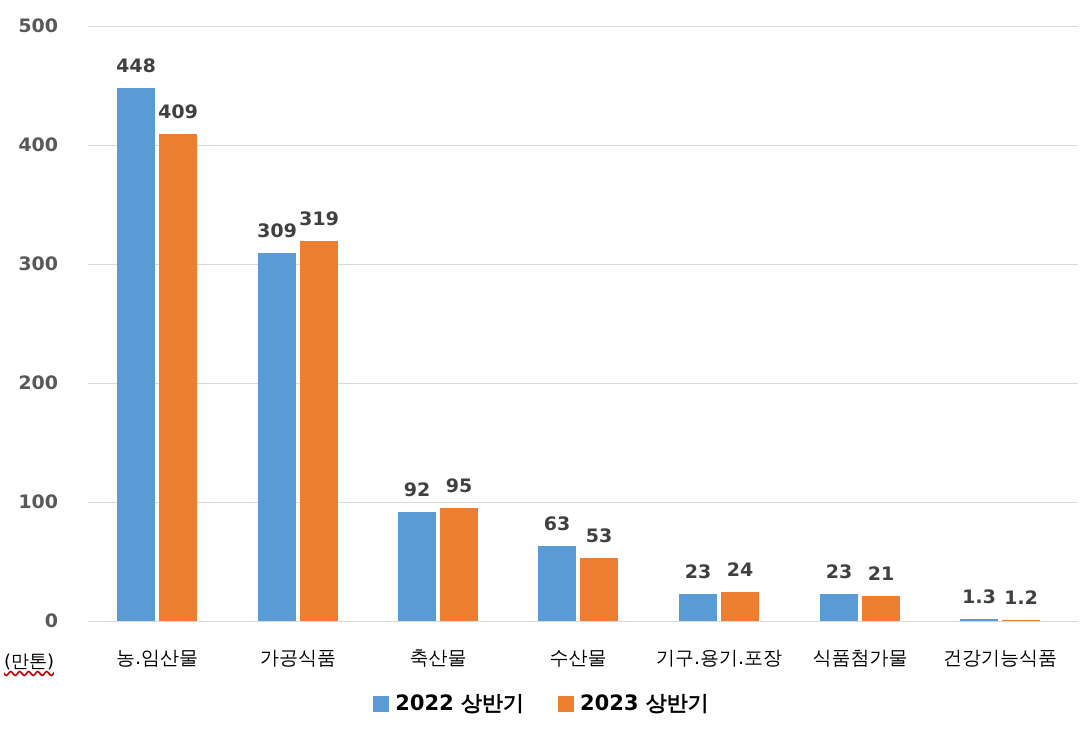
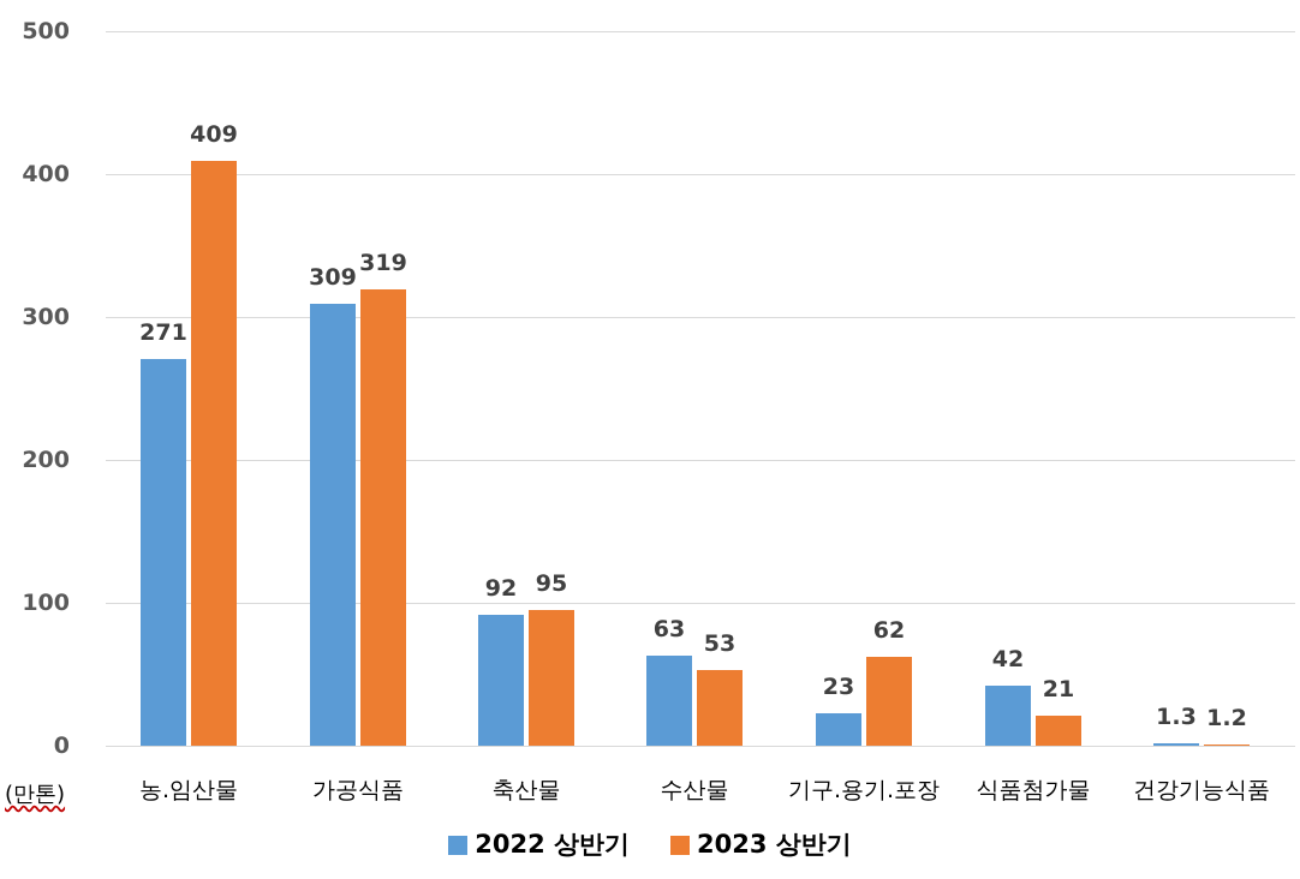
2022 상반기/농.임산물: 448 -> 271
2023 상반기/기구.용기.포장: 24 -> 62
2022 상반기/식품첨가물: 23 -> 42
